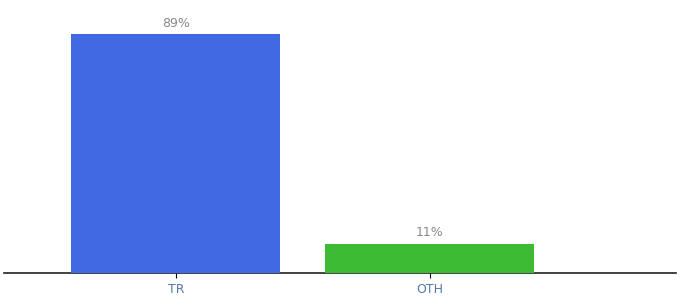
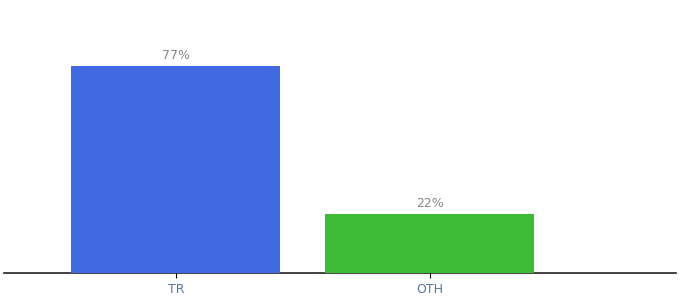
TR: 89% -> 77%
OTH: 11% -> 22%
